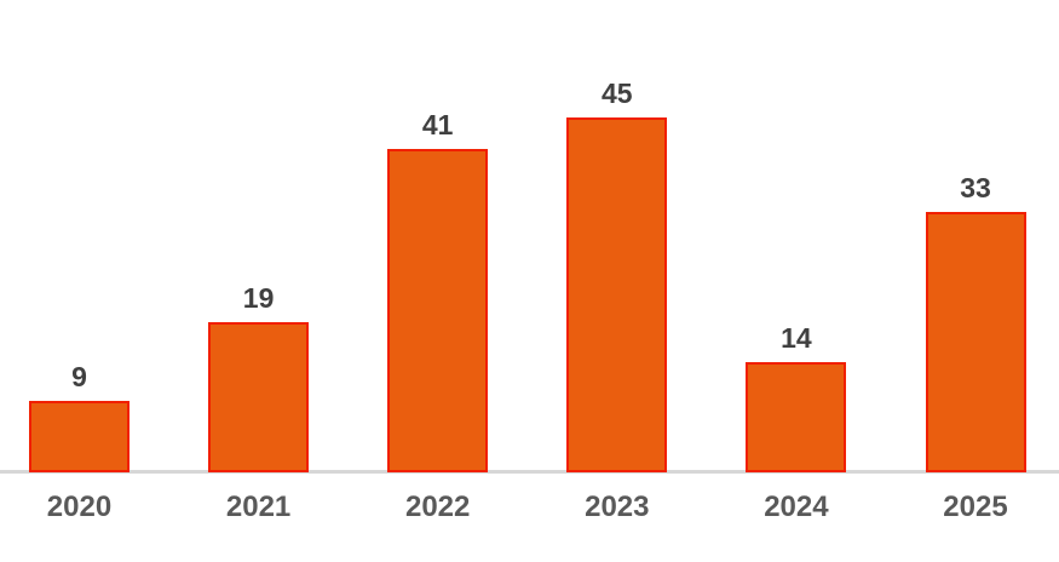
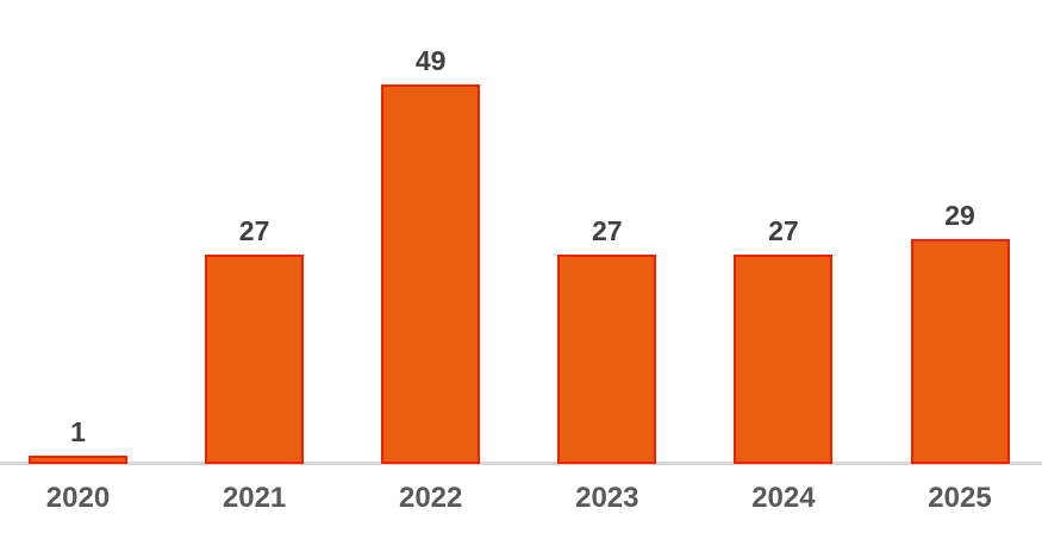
2020: 9 -> 1
2021: 19 -> 27
2022: 41 -> 49
2023: 45 -> 27
2024: 14 -> 27
2025: 33 -> 29
